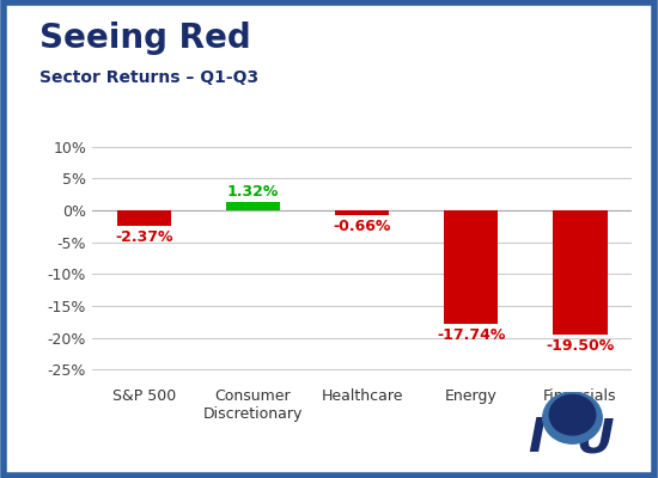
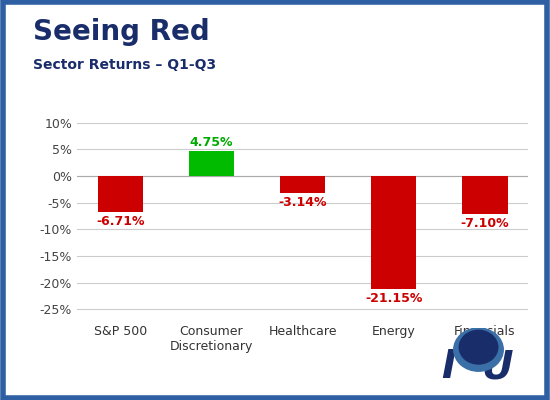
S&P 500: -2.37% -> -6.71%
Consumer Discretionary: 1.32% -> 4.75%
Healthcare: -0.66% -> -3.14%
Energy: -17.74% -> -21.15%
Financials: -19.50% -> -7.10%
